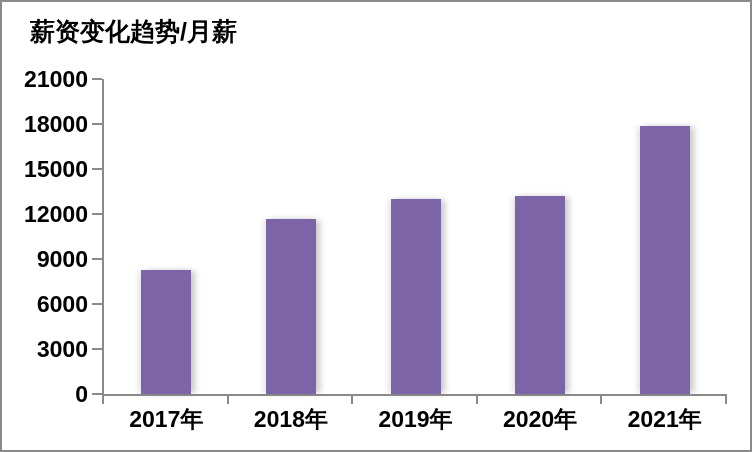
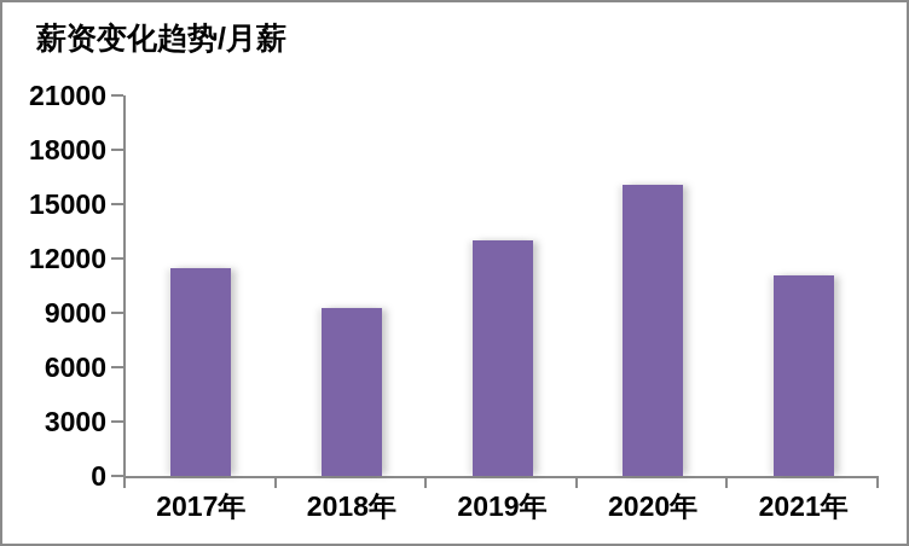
2017年: 8300 -> 11500
2018年: 11700 -> 9300
2020年: 13200 -> 16100
2021年: 17900 -> 11100
